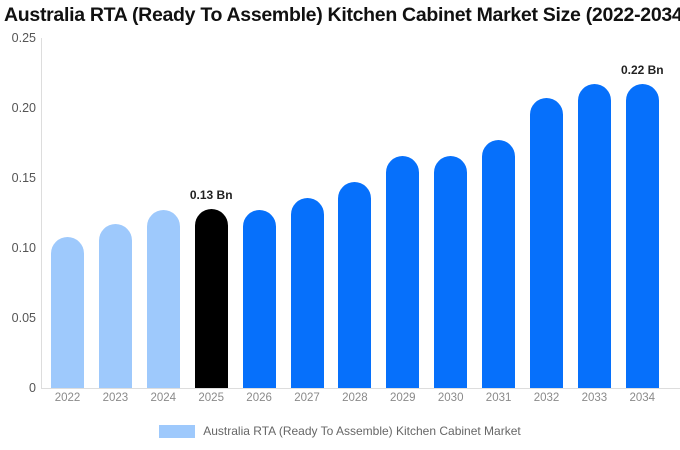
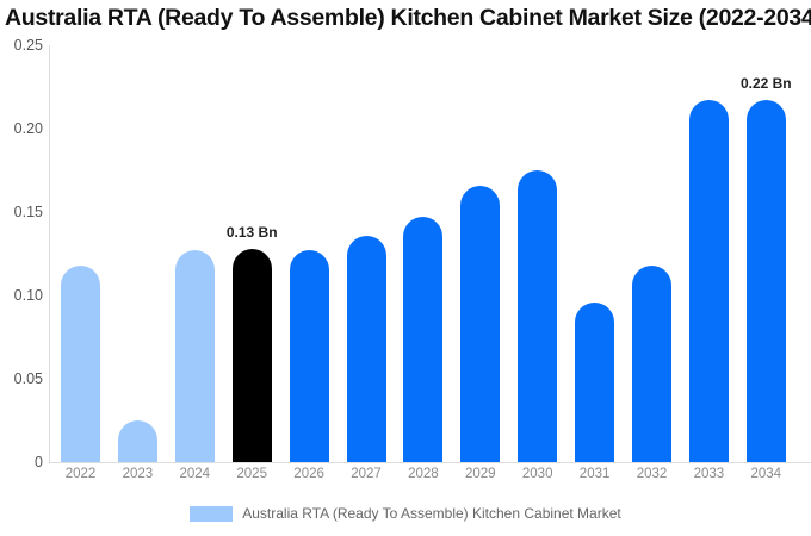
2022: 0.108 -> 0.118
2023: 0.117 -> 0.025
2030: 0.166 -> 0.175
2031: 0.177 -> 0.096
2032: 0.207 -> 0.118
